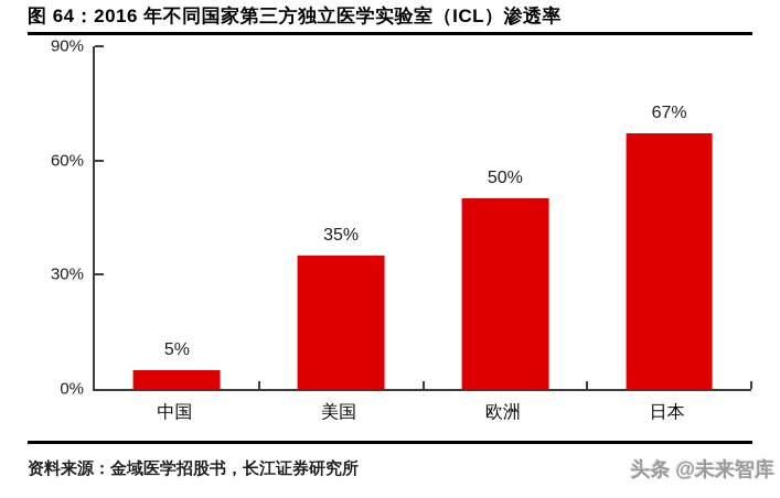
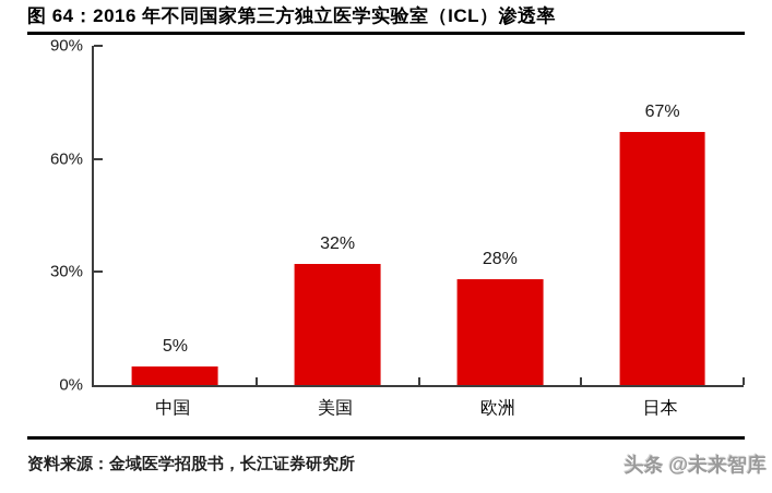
美国: 35% -> 32%
欧洲: 50% -> 28%
